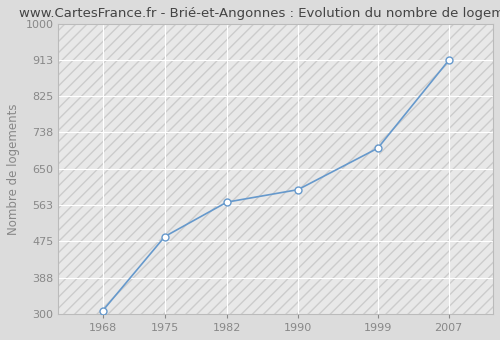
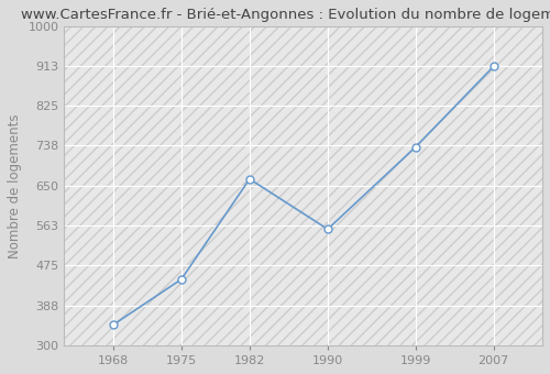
1968: 308 -> 345
1975: 487 -> 445
1982: 570 -> 665
1990: 600 -> 555
1999: 700 -> 735
